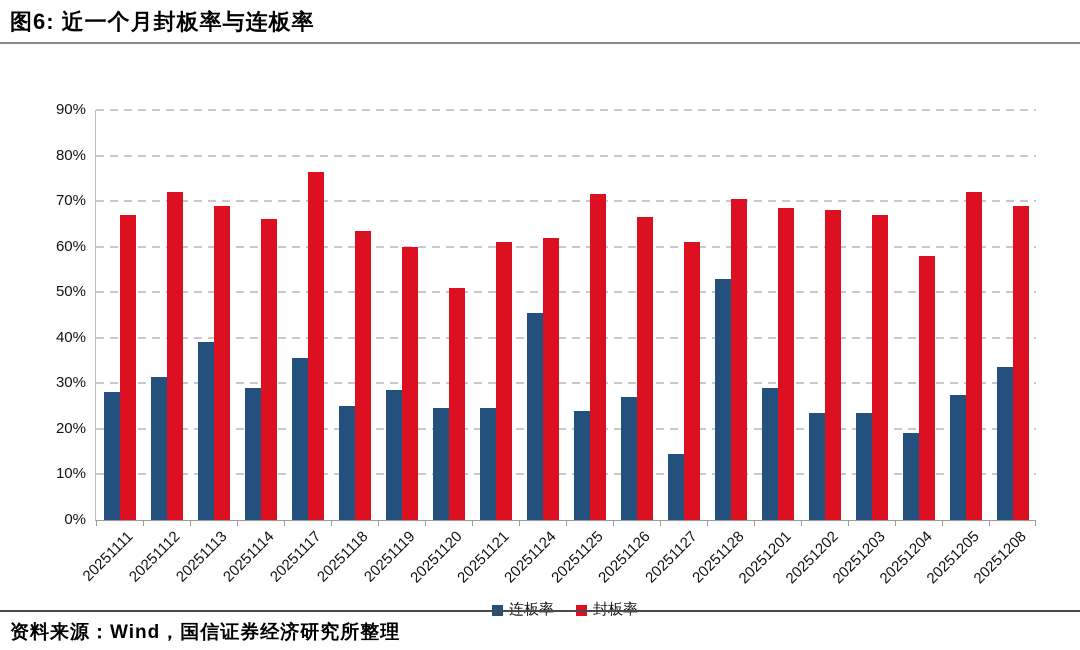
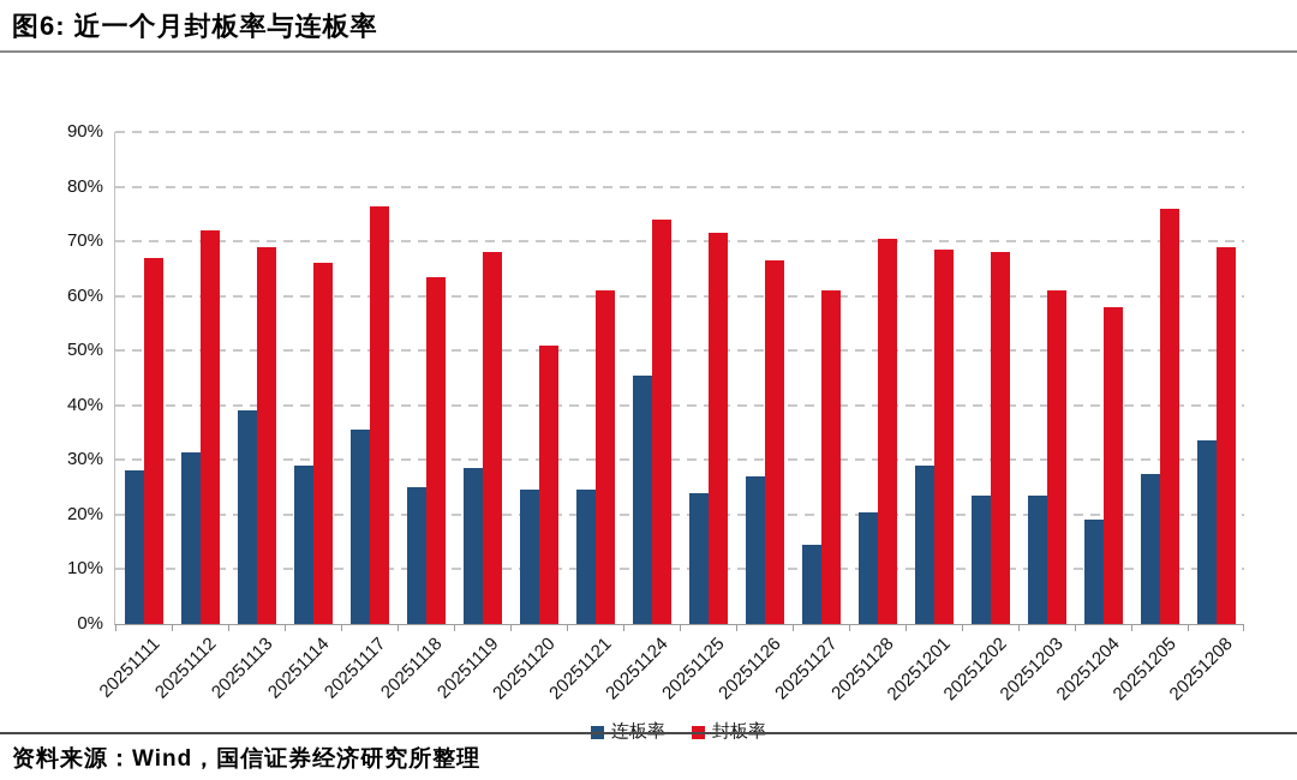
封板率/20251119: 60% -> 68%
封板率/20251124: 62% -> 74%
连板率/20251128: 53% -> 20%
封板率/20251203: 67% -> 61%
封板率/20251205: 72% -> 76%
